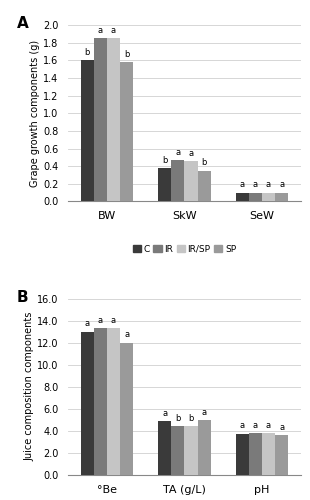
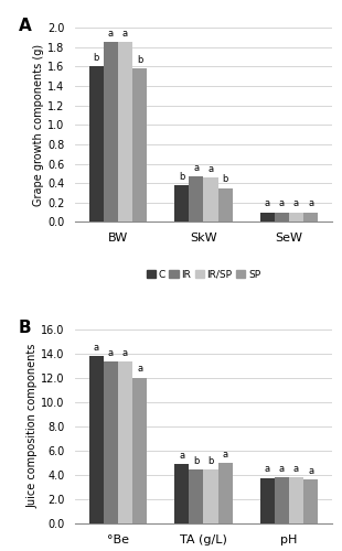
C/°Be: 13.0 -> 13.8
